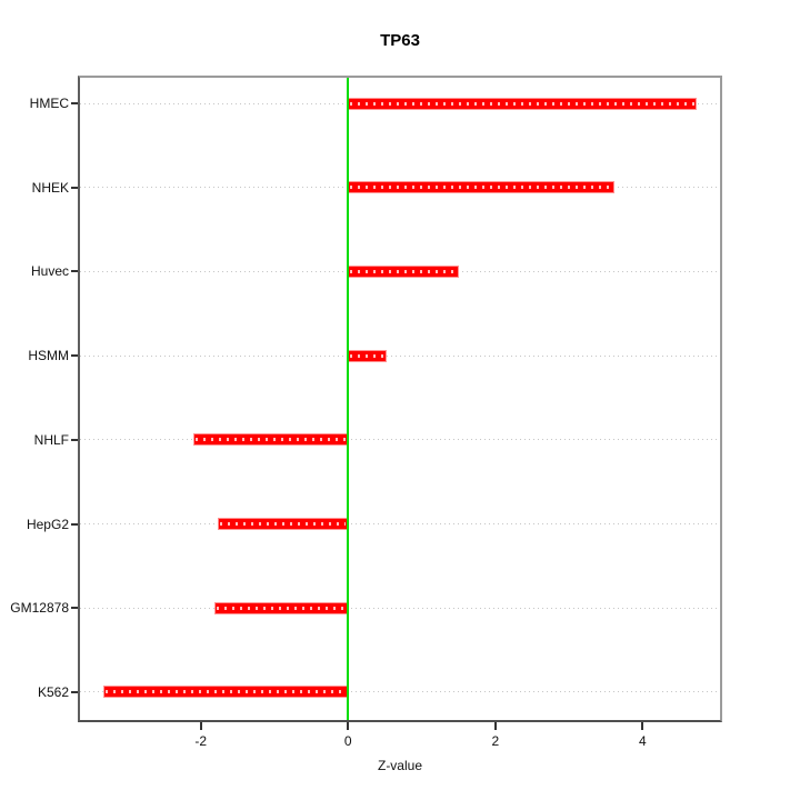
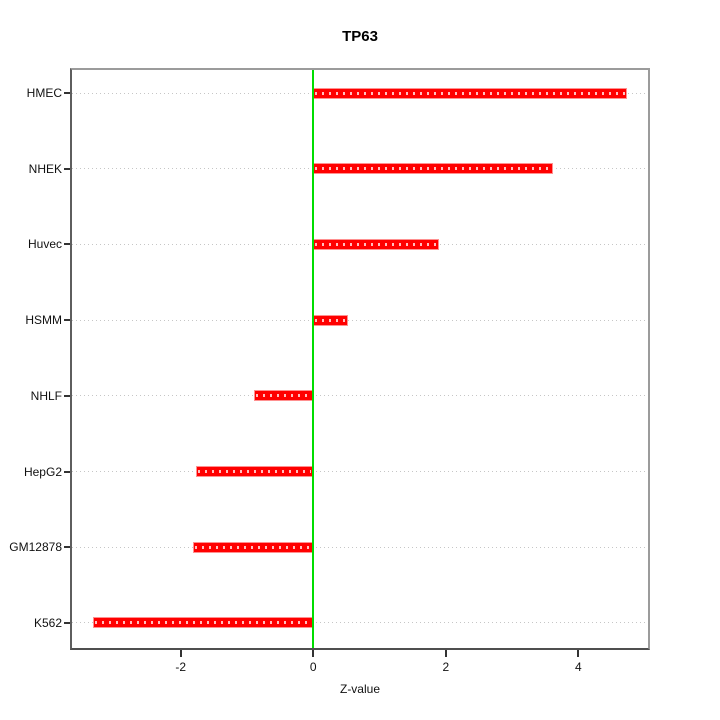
Huvec: 1.5 -> 1.9
NHLF: -2.1 -> -0.9
